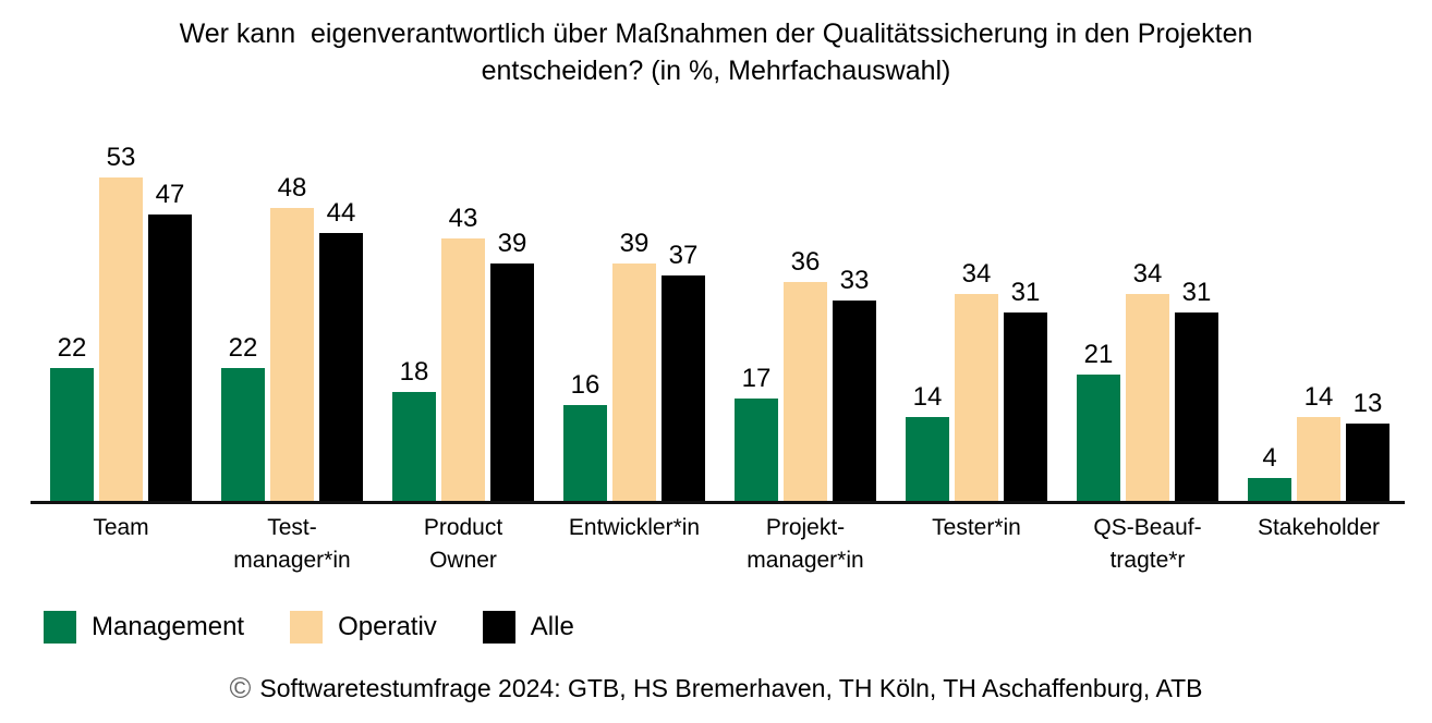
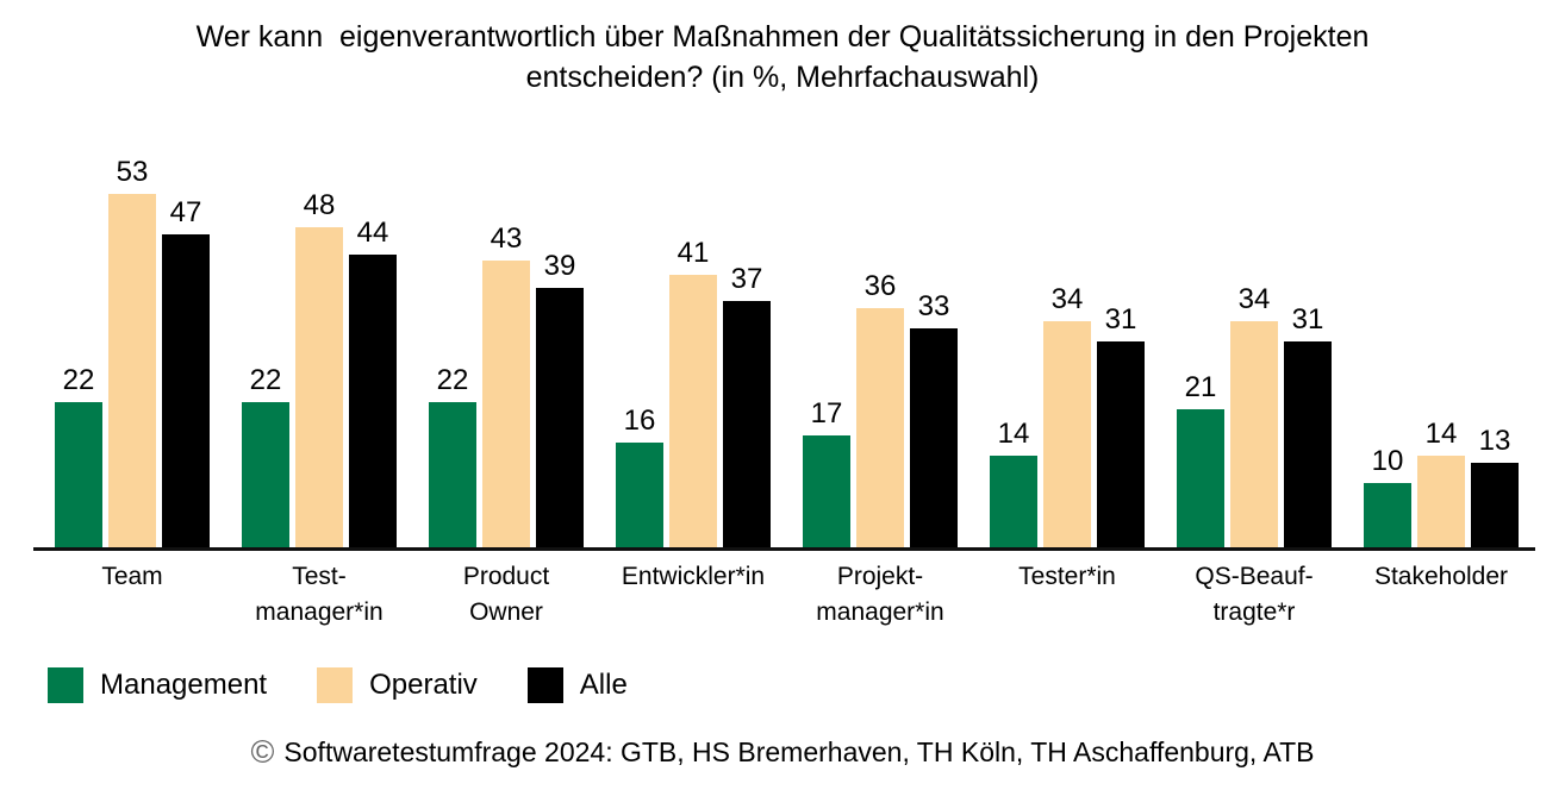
Management/Product Owner: 18 -> 22
Operativ/Entwickler*in: 39 -> 41
Management/Stakeholder: 4 -> 10
